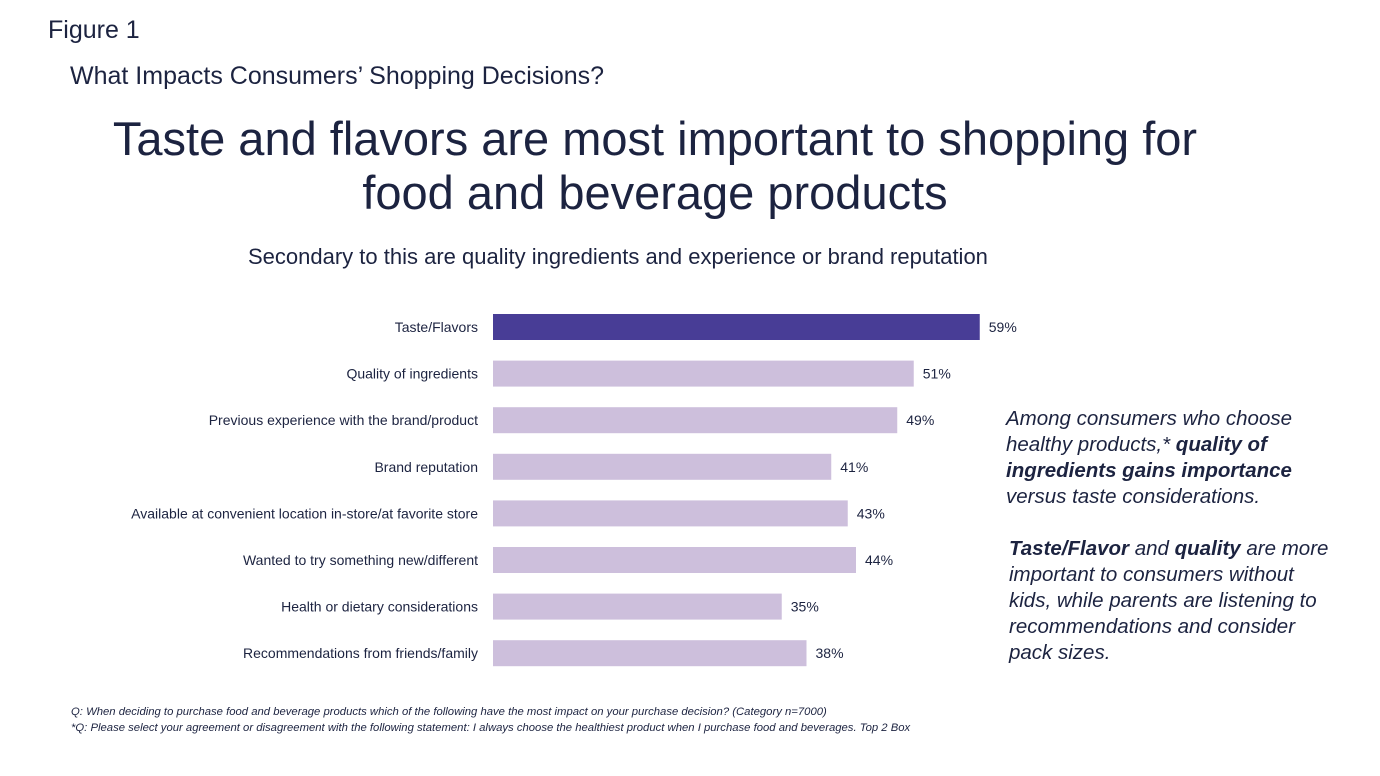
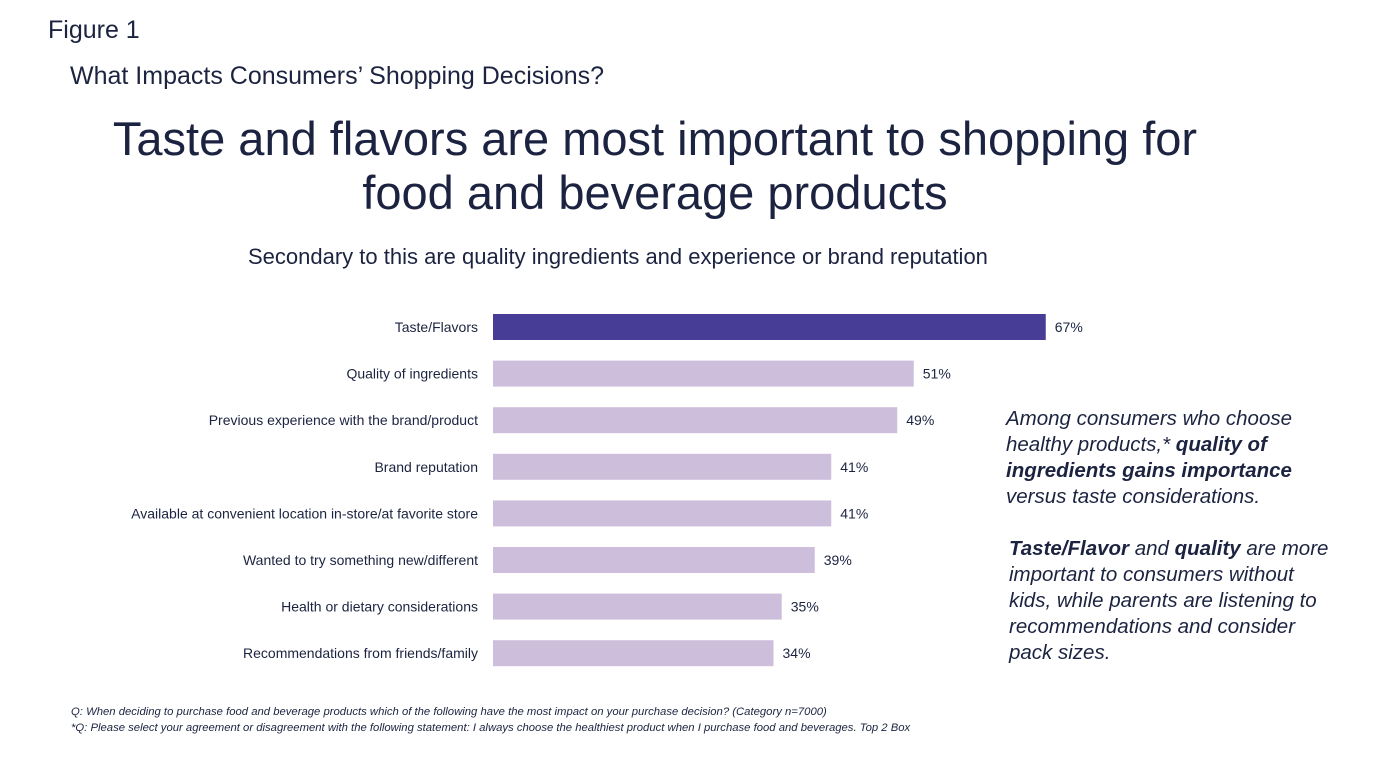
Taste/Flavors: 59% -> 67%
Available at convenient location in-store/at favorite store: 43% -> 41%
Wanted to try something new/different: 44% -> 39%
Recommendations from friends/family: 38% -> 34%
